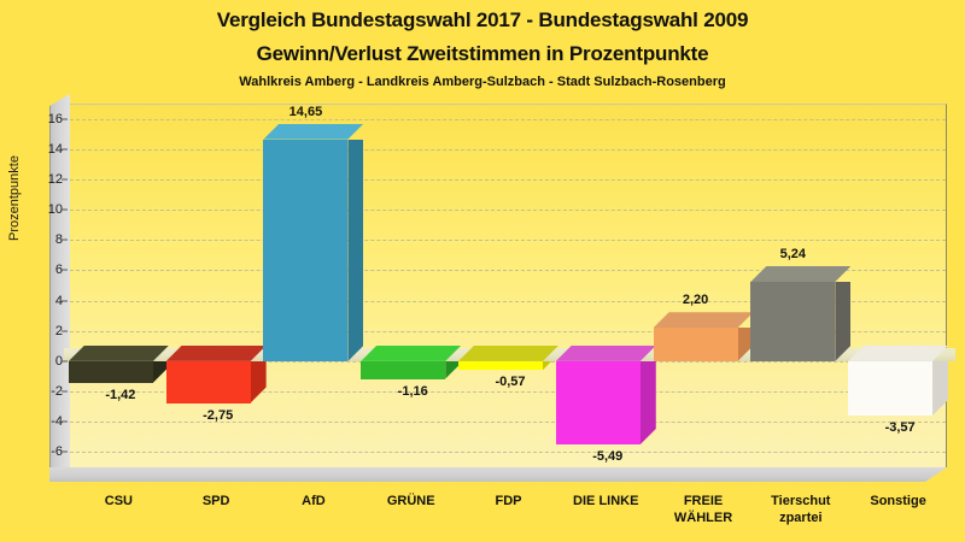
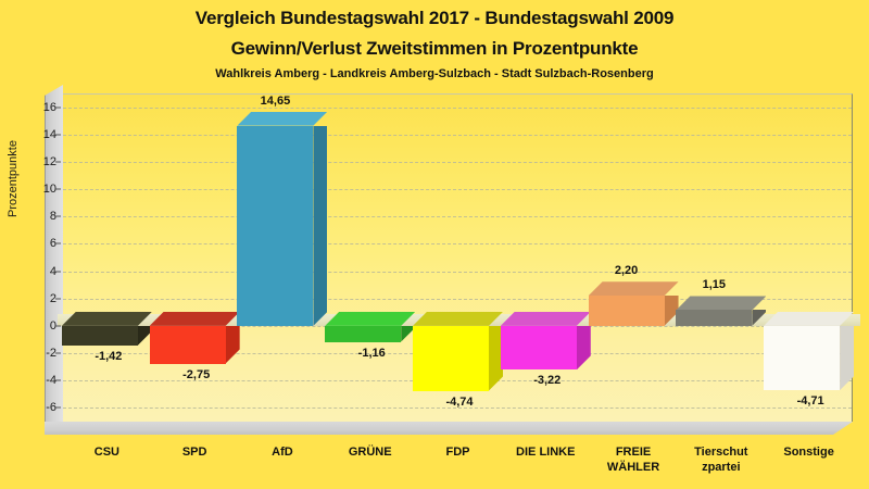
FDP: -0,57 -> -4,74
DIE LINKE: -5,49 -> -3,22
Tierschutzpartei: 5,24 -> 1,15
Sonstige: -3,57 -> -4,71
